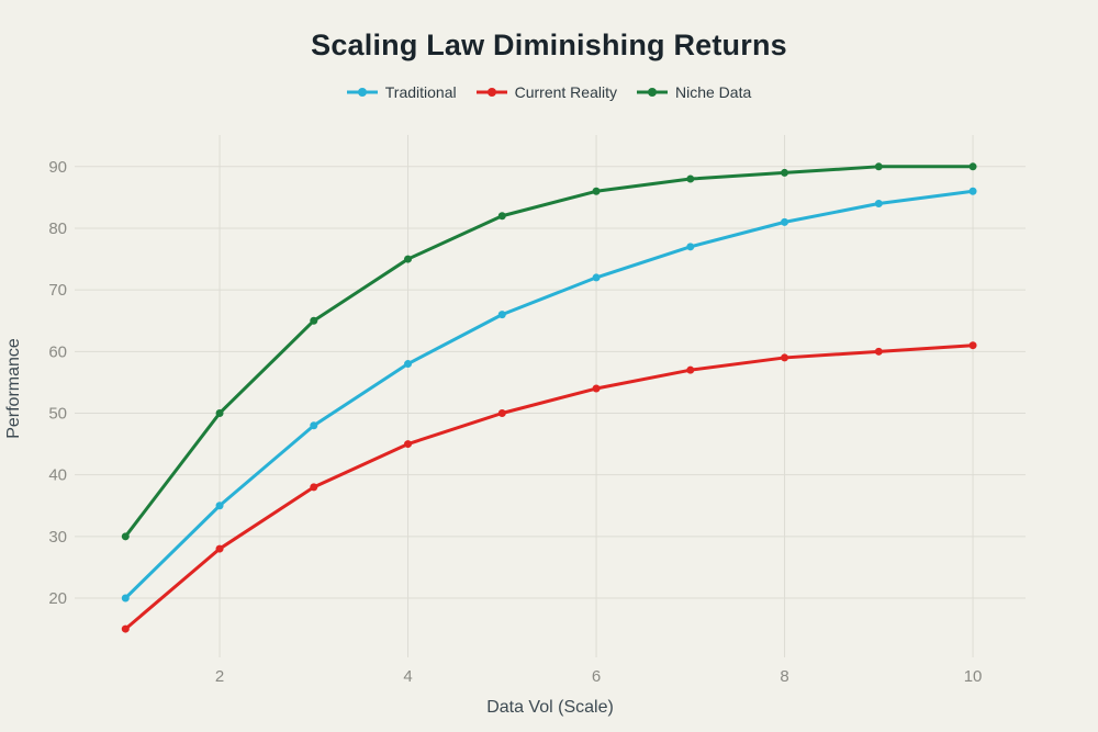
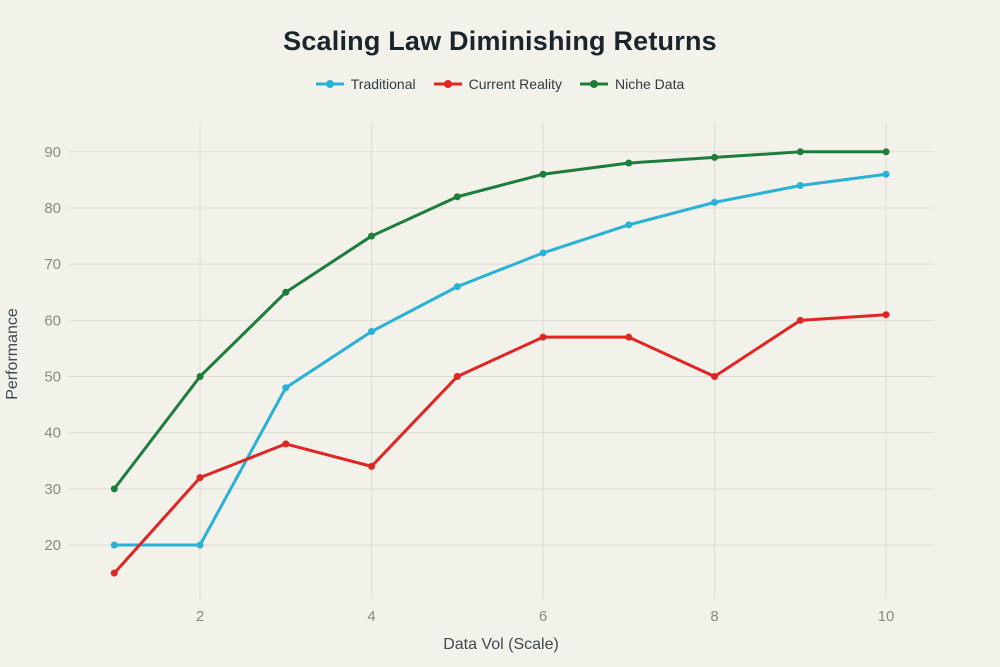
Traditional/2: 35 -> 20
Current Reality/2: 28 -> 32
Current Reality/4: 45 -> 34
Current Reality/6: 54 -> 57
Current Reality/8: 59 -> 50
